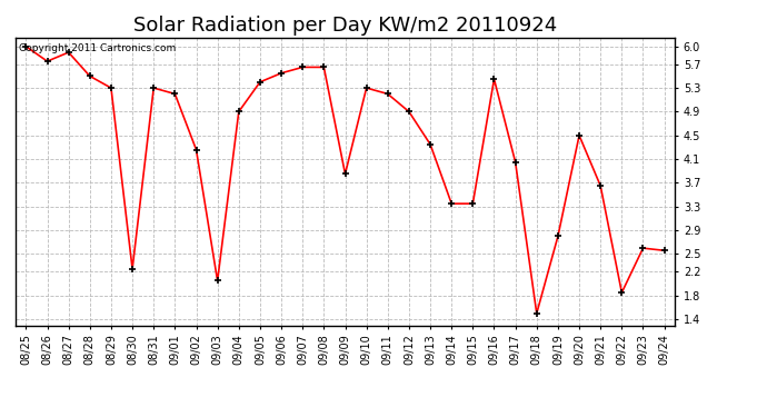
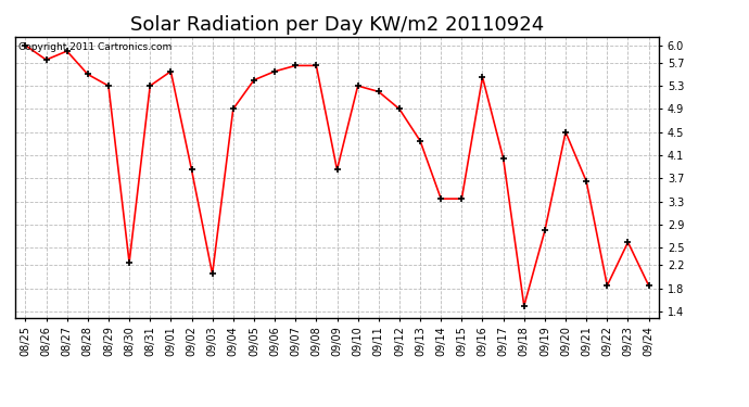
09/01: 5.20 -> 5.55
09/02: 4.26 -> 3.85
09/24: 2.56 -> 1.85
